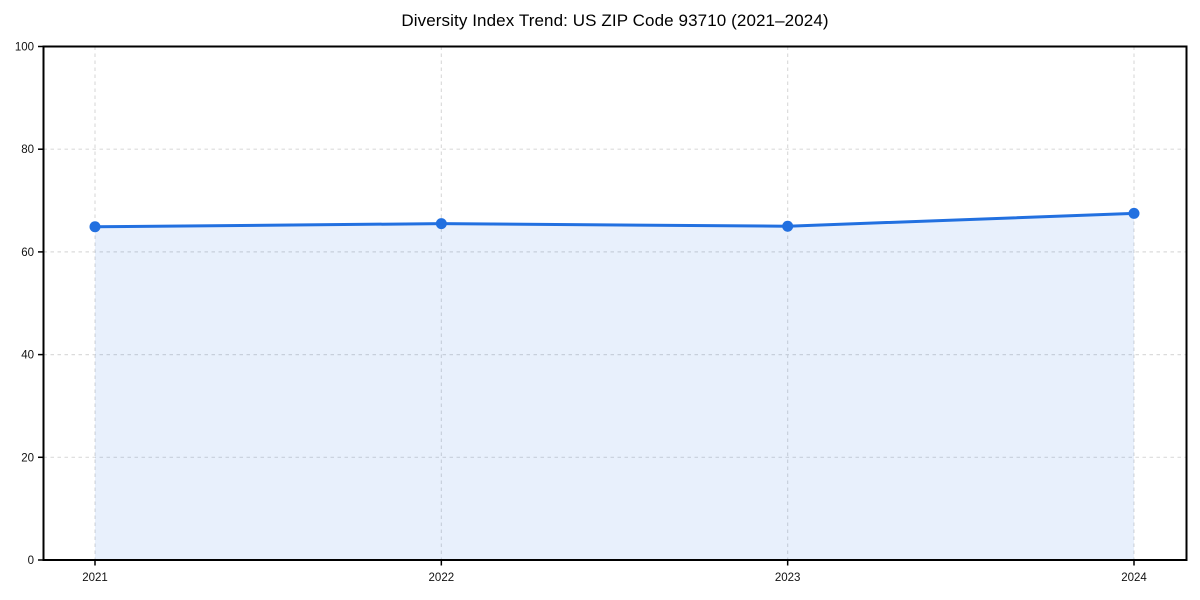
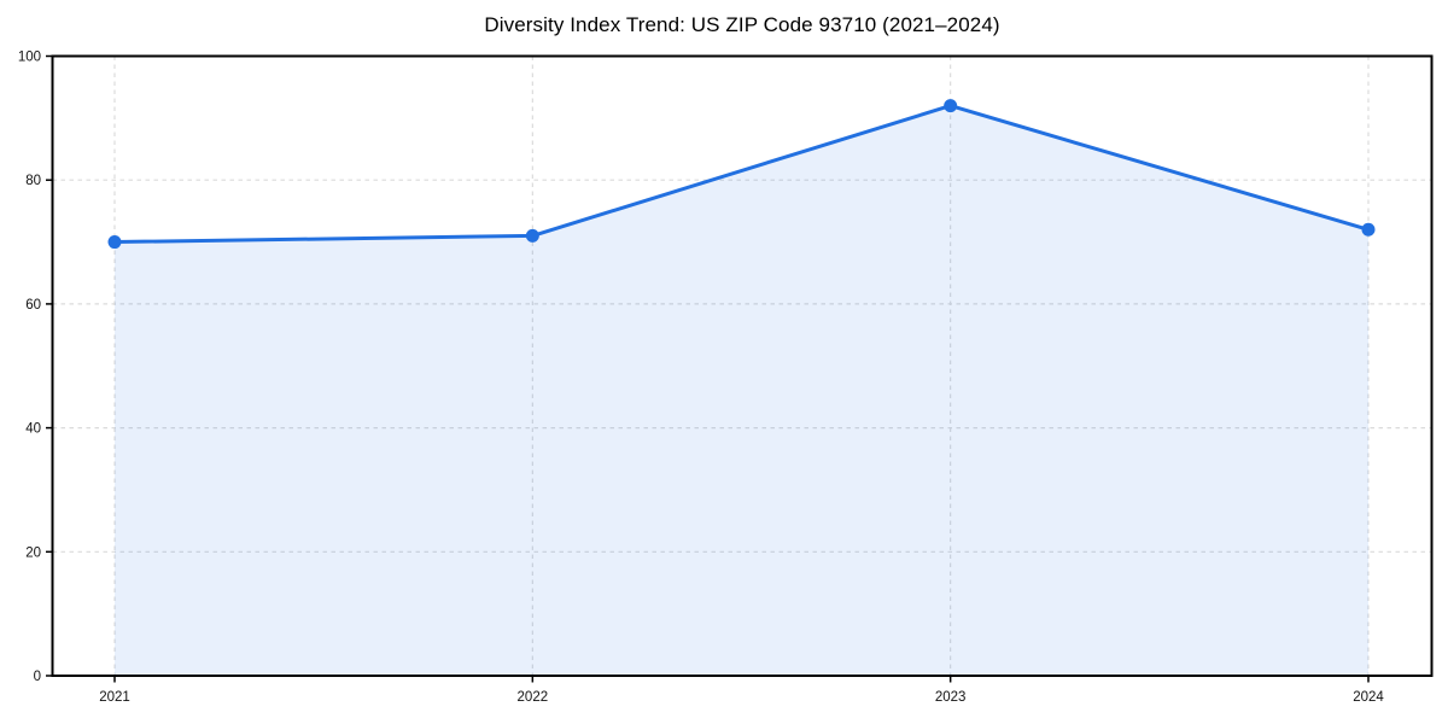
2021: 65 -> 70
2022: 66 -> 71
2023: 65 -> 92
2024: 68 -> 72
